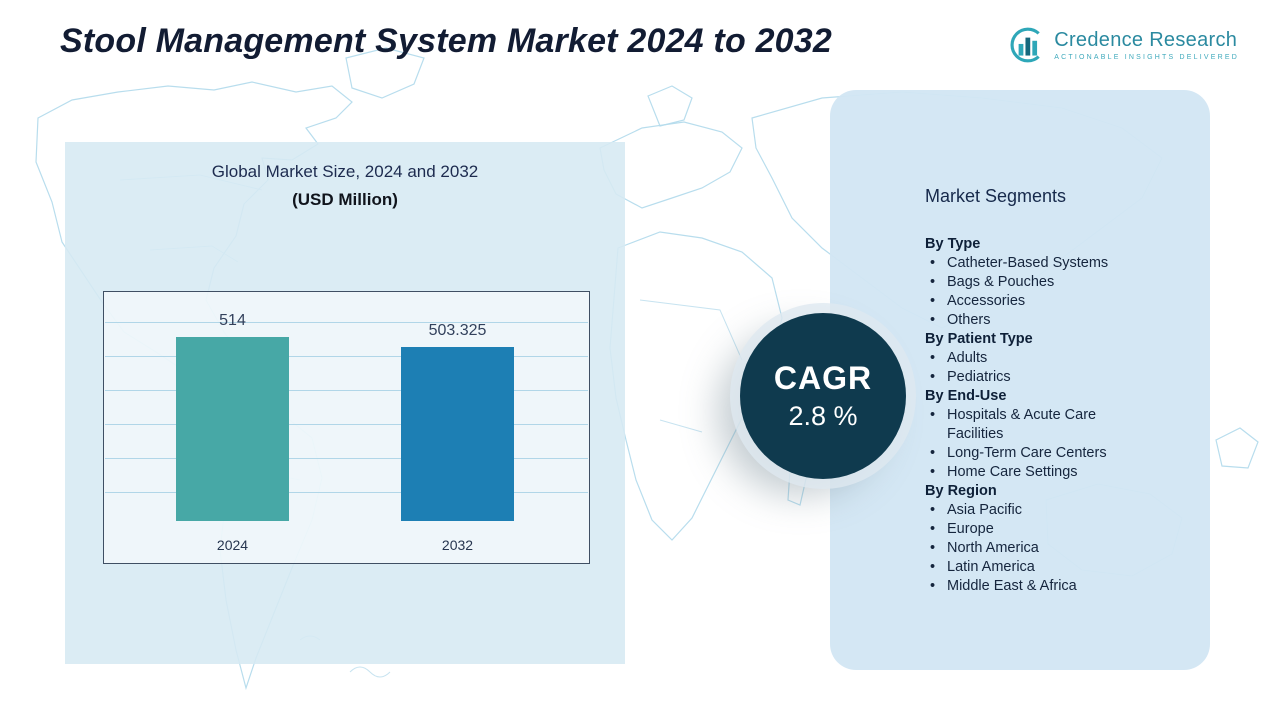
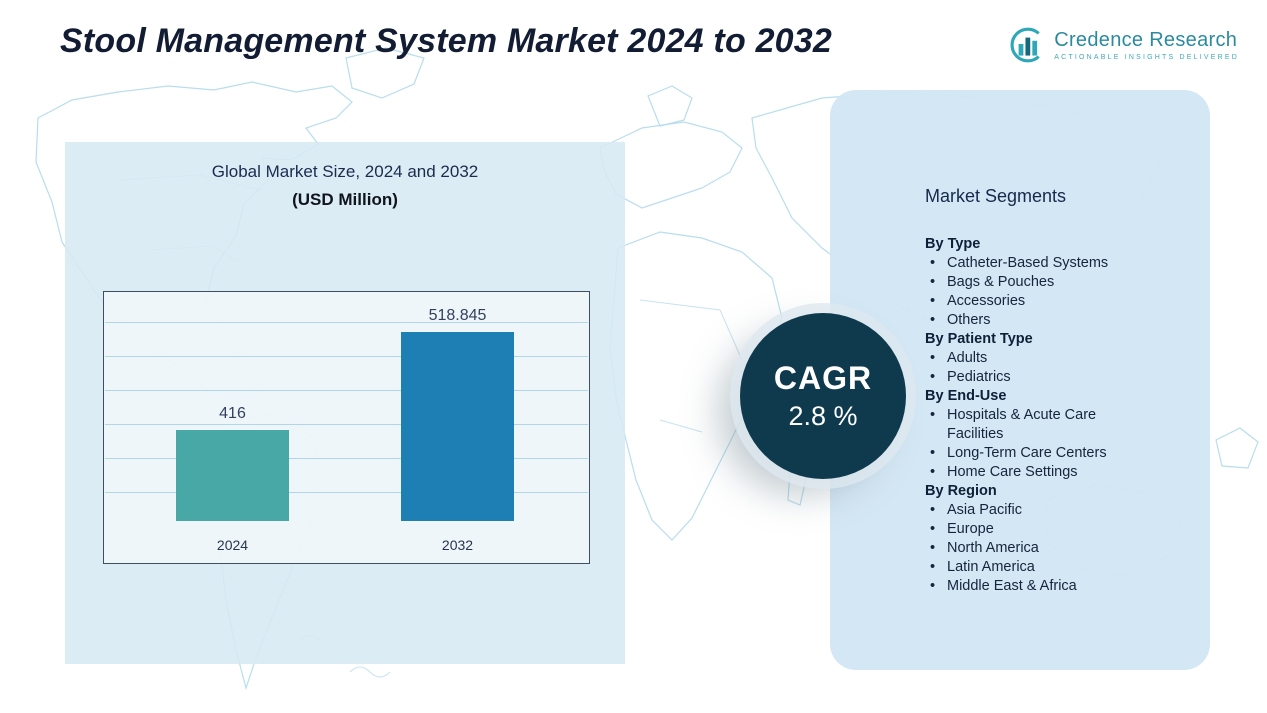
2024: 514 -> 416
2032: 503.325 -> 518.845
